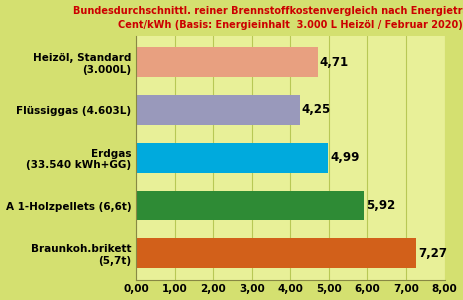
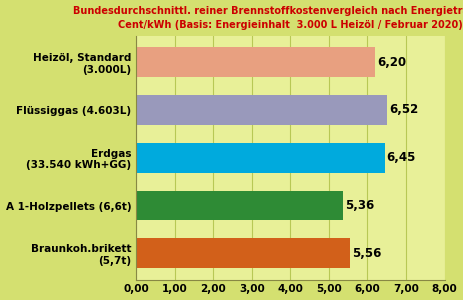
Heizöl, Standard (3.000L): 4,71 -> 6,20
Flüssiggas (4.603L): 4,25 -> 6,52
Erdgas (33.540 kWh+GG): 4,99 -> 6,45
A 1-Holzpellets (6,6t): 5,92 -> 5,36
Braunkoh.brikett (5,7t): 7,27 -> 5,56
